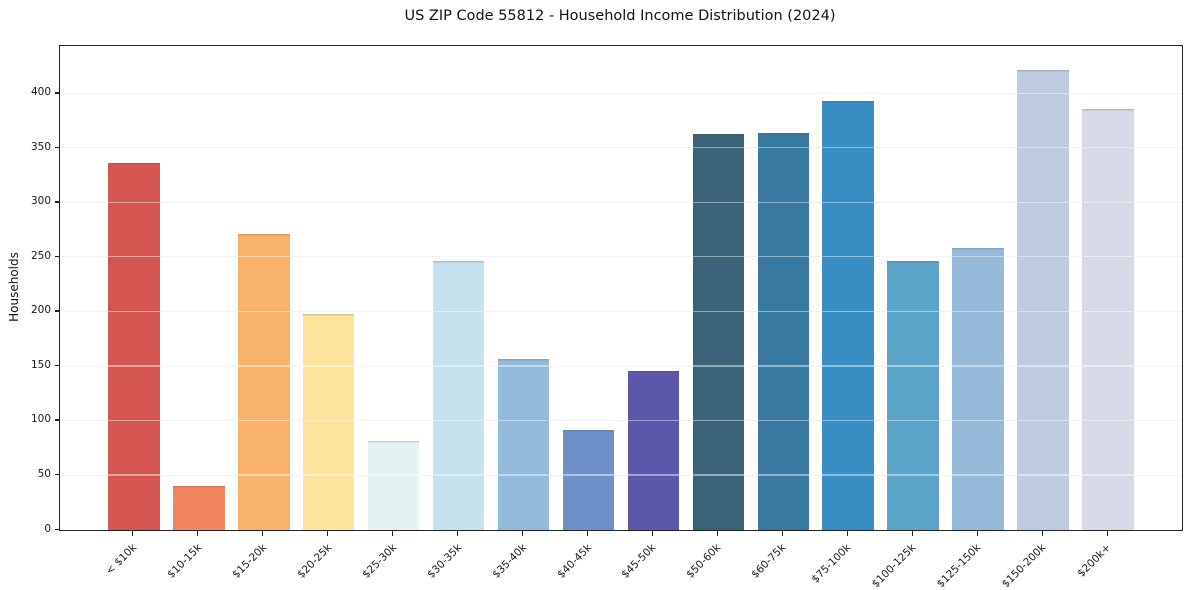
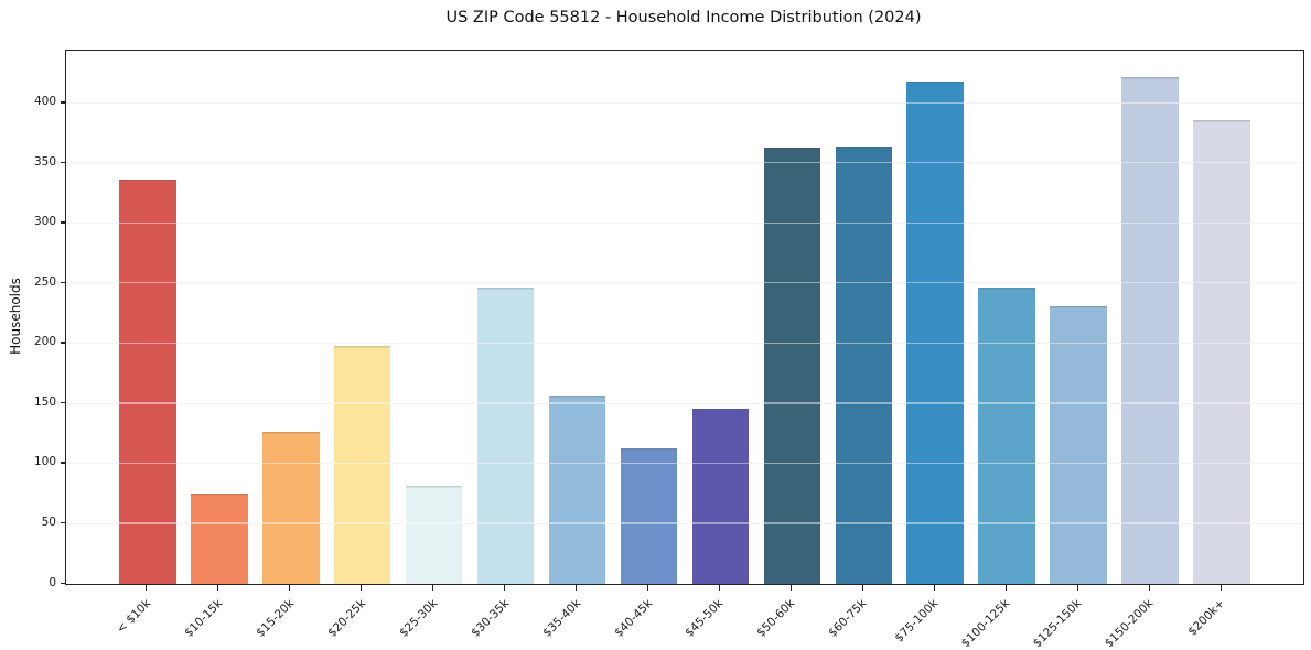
$10-15k: 40 -> 75
$15-20k: 272 -> 127
$40-45k: 92 -> 113
$75-100k: 394 -> 418
$125-150k: 259 -> 231
